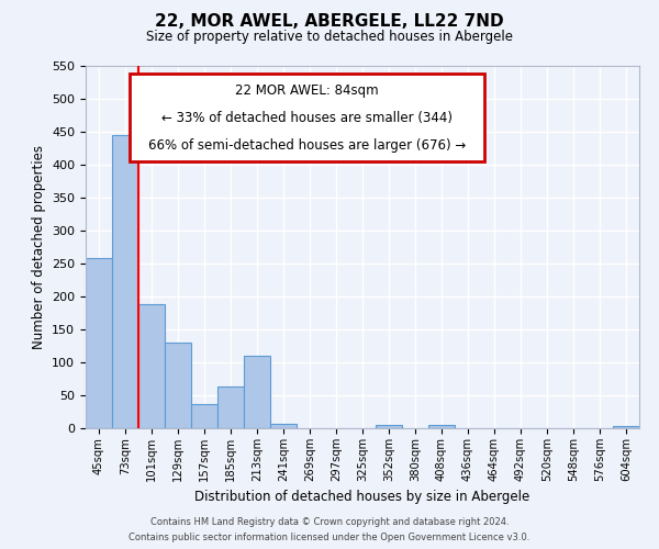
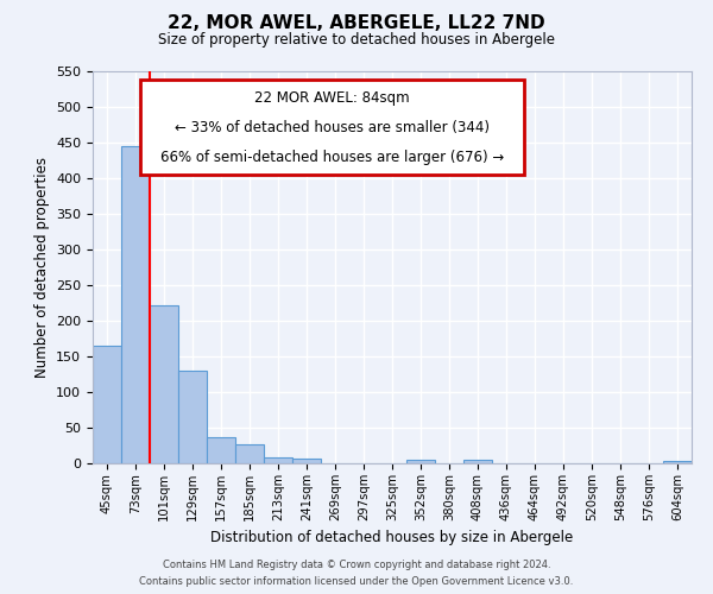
45sqm: 258 -> 165
101sqm: 188 -> 222
185sqm: 64 -> 26
213sqm: 110 -> 9
